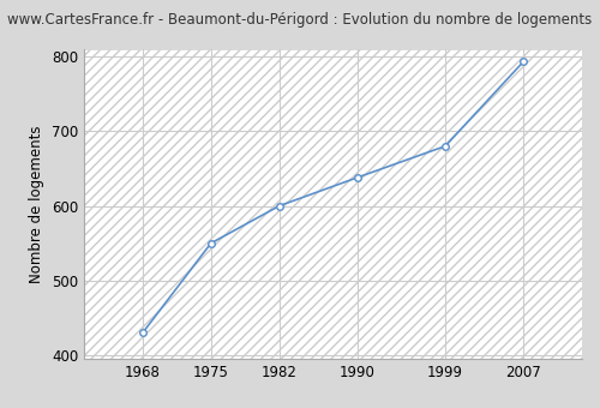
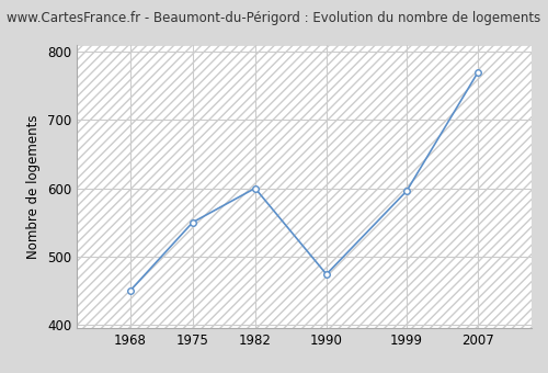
1968: 430 -> 450
1990: 638 -> 474
1999: 680 -> 596
2007: 793 -> 770
